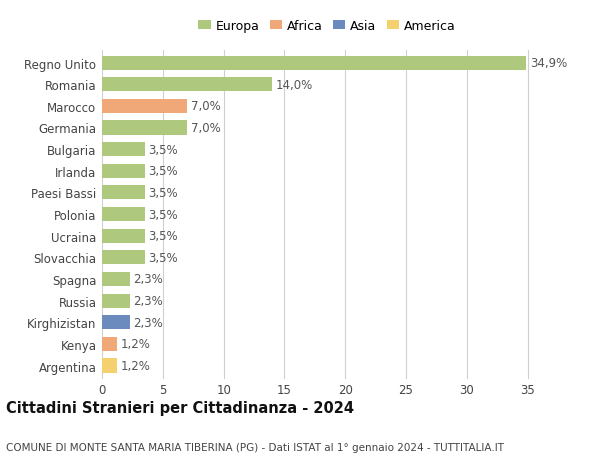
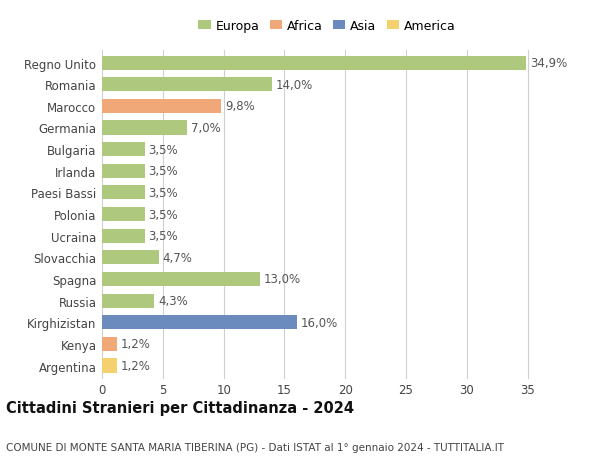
Marocco: 7,0% -> 9,8%
Slovacchia: 3,5% -> 4,7%
Spagna: 2,3% -> 13,0%
Russia: 2,3% -> 4,3%
Kirghizistan: 2,3% -> 16,0%
